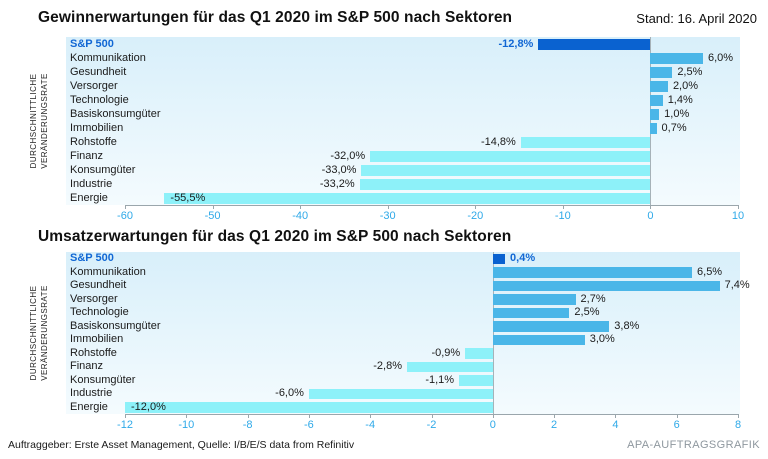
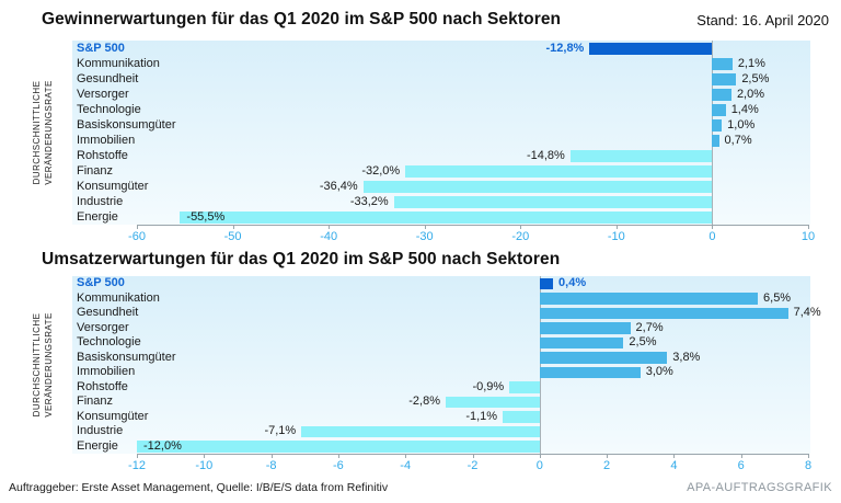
Gewinnerwartungen für das Q1 2020 im S&P 500 nach Sektoren/Kommunikation: 6,0% -> 2,1%
Gewinnerwartungen für das Q1 2020 im S&P 500 nach Sektoren/Konsumgüter: -33,0% -> -36,4%
Umsatzerwartungen für das Q1 2020 im S&P 500 nach Sektoren/Industrie: -6,0% -> -7,1%
